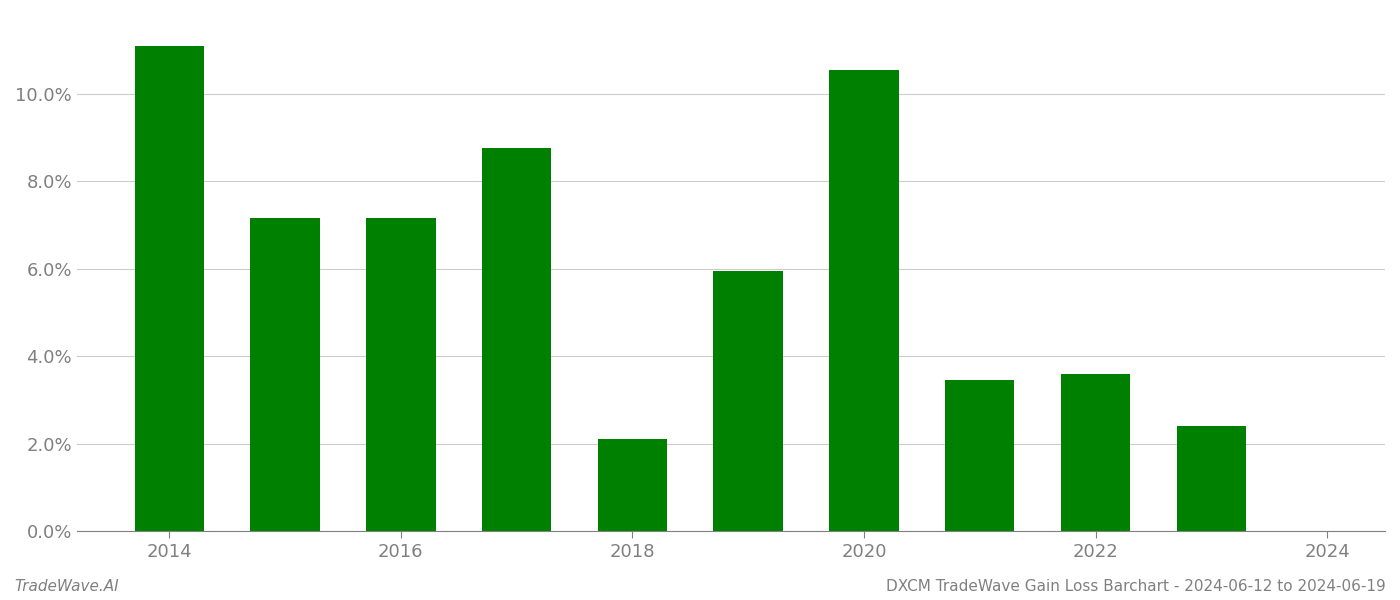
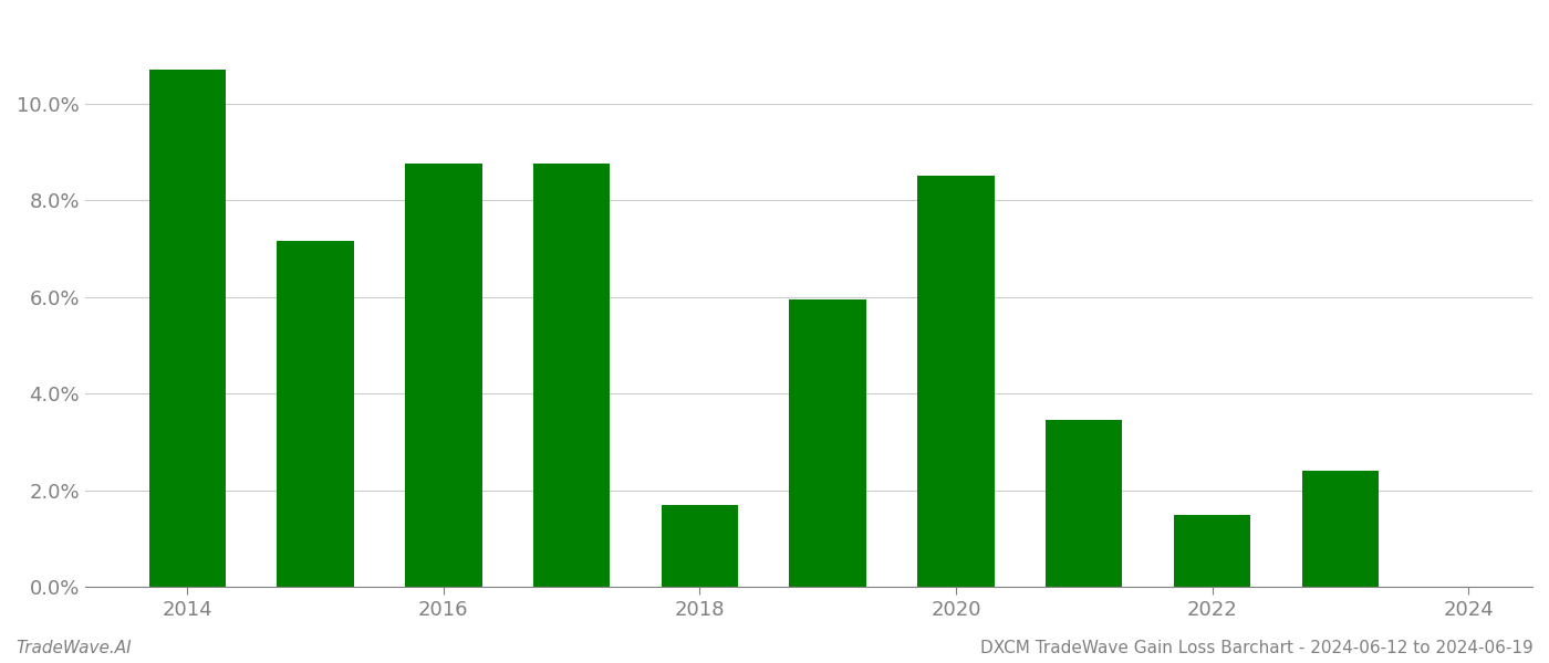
2014: 11.10% -> 10.70%
2016: 7.15% -> 8.75%
2018: 2.10% -> 1.70%
2020: 10.55% -> 8.50%
2022: 3.60% -> 1.50%
